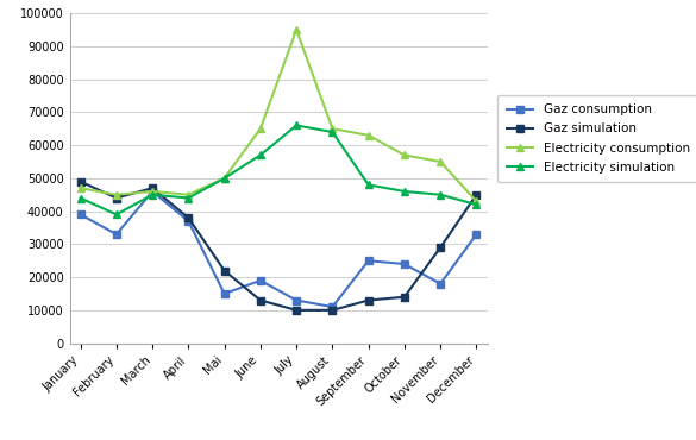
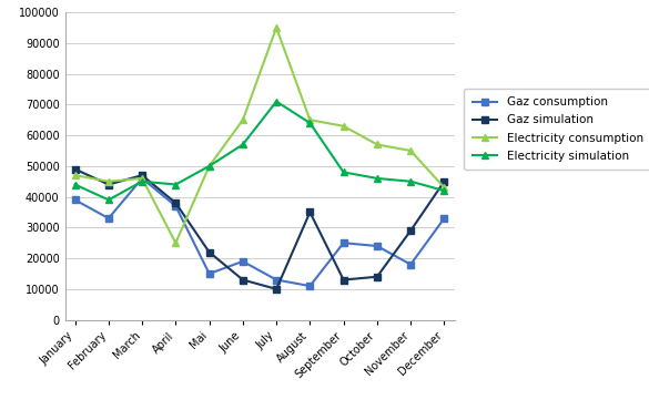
Electricity consumption/April: 45000 -> 25000
Electricity simulation/July: 66000 -> 71000
Gaz simulation/August: 10000 -> 35000
